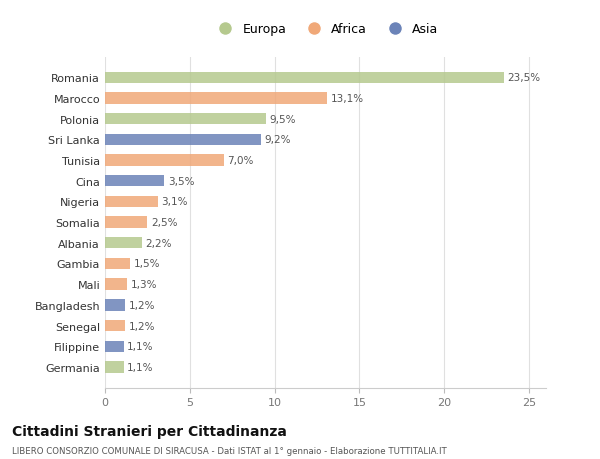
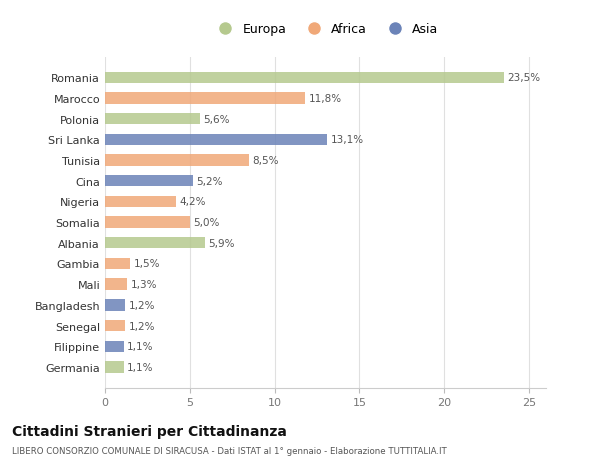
Marocco: 13,1% -> 11,8%
Polonia: 9,5% -> 5,6%
Sri Lanka: 9,2% -> 13,1%
Tunisia: 7,0% -> 8,5%
Cina: 3,5% -> 5,2%
Nigeria: 3,1% -> 4,2%
Somalia: 2,5% -> 5,0%
Albania: 2,2% -> 5,9%
